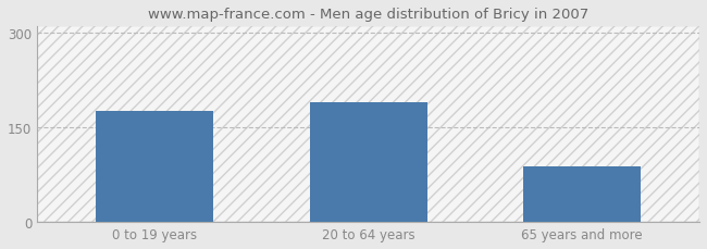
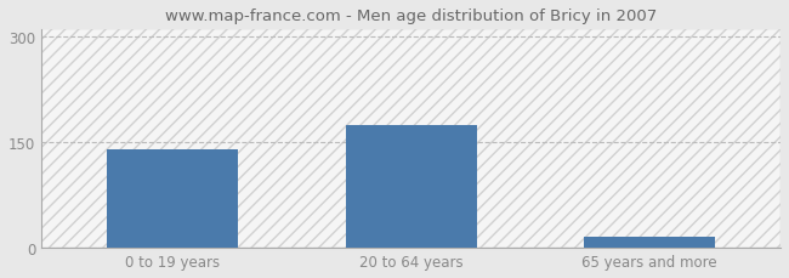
0 to 19 years: 176 -> 140
20 to 64 years: 190 -> 175
65 years and more: 88 -> 15
